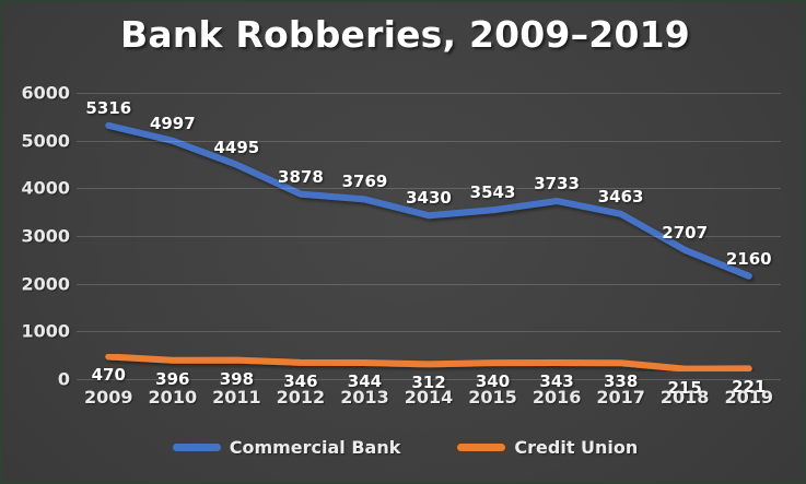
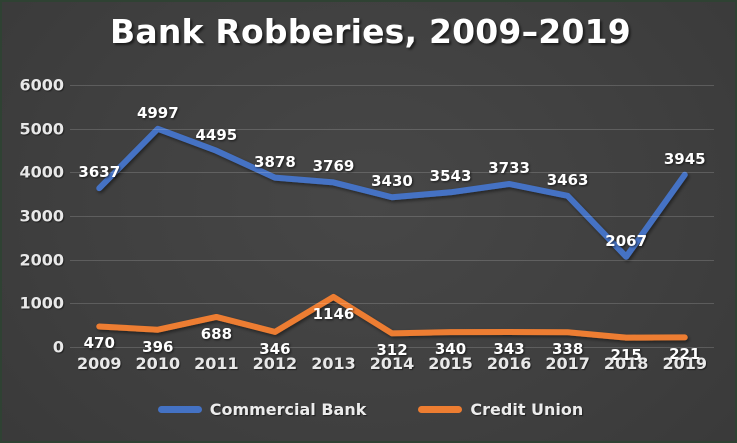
Commercial Bank/2009: 5316 -> 3637
Credit Union/2011: 398 -> 688
Credit Union/2013: 344 -> 1146
Commercial Bank/2018: 2707 -> 2067
Commercial Bank/2019: 2160 -> 3945
